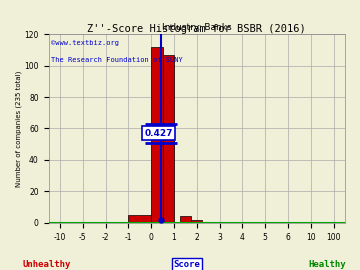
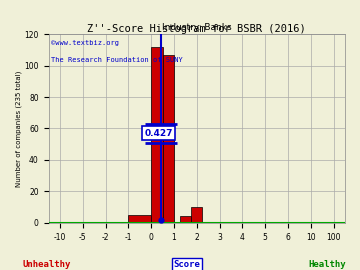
2: 2 -> 10
